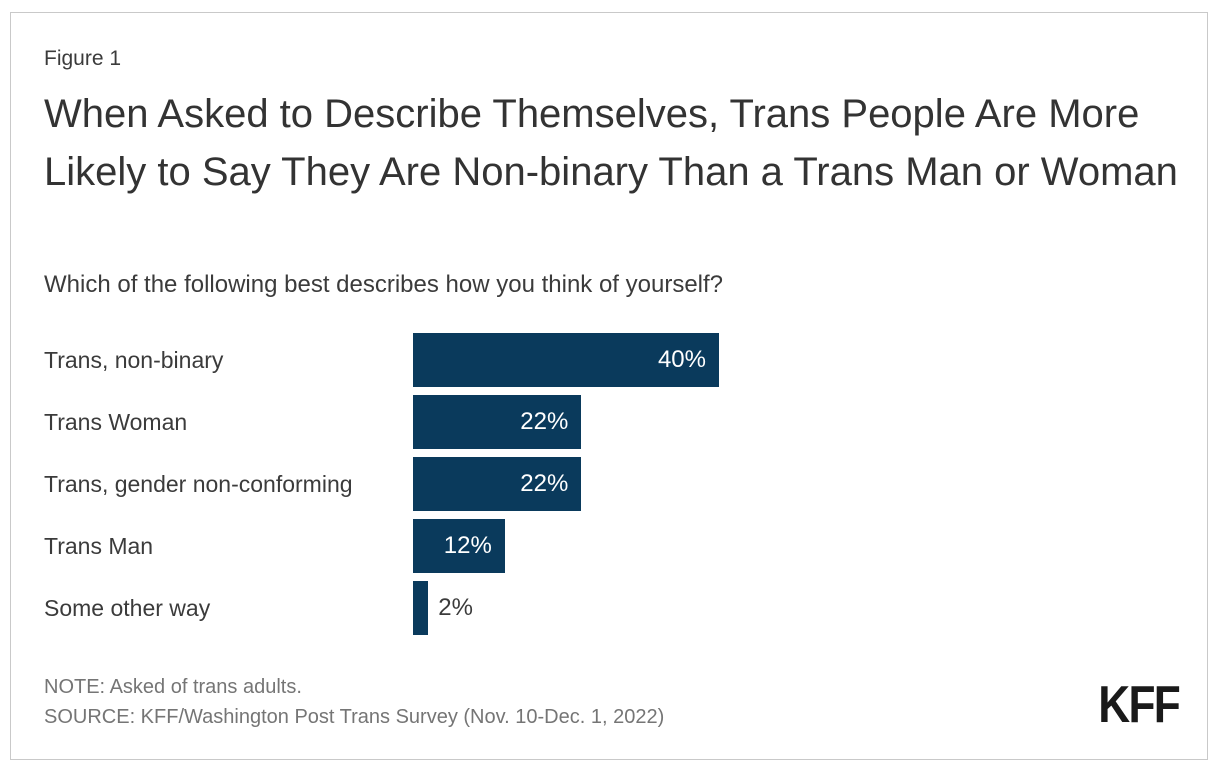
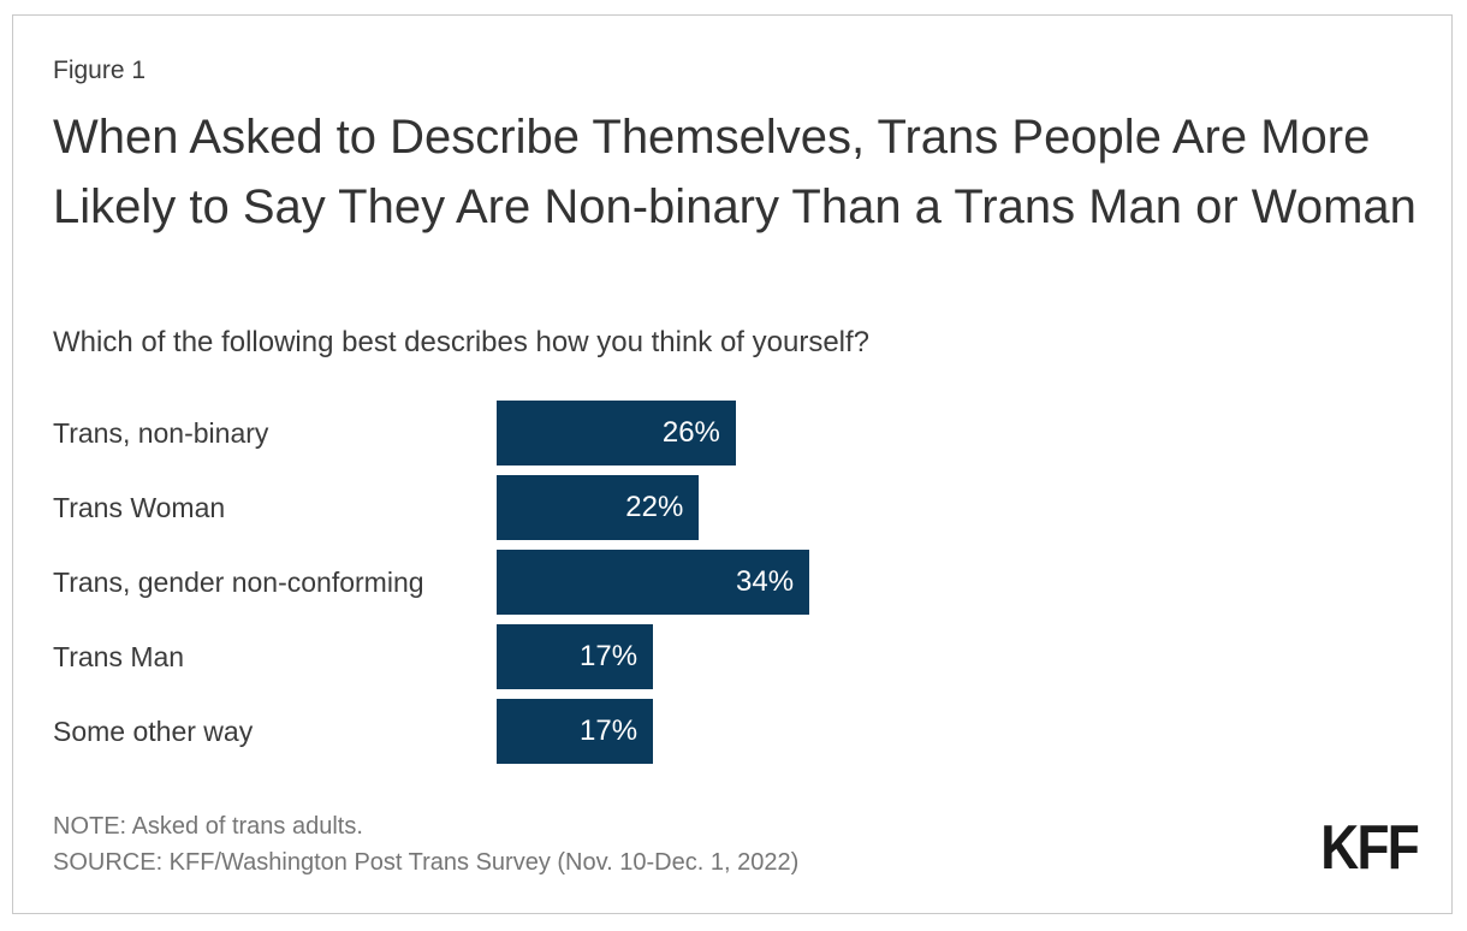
Trans, non-binary: 40% -> 26%
Trans, gender non-conforming: 22% -> 34%
Trans Man: 12% -> 17%
Some other way: 2% -> 17%
